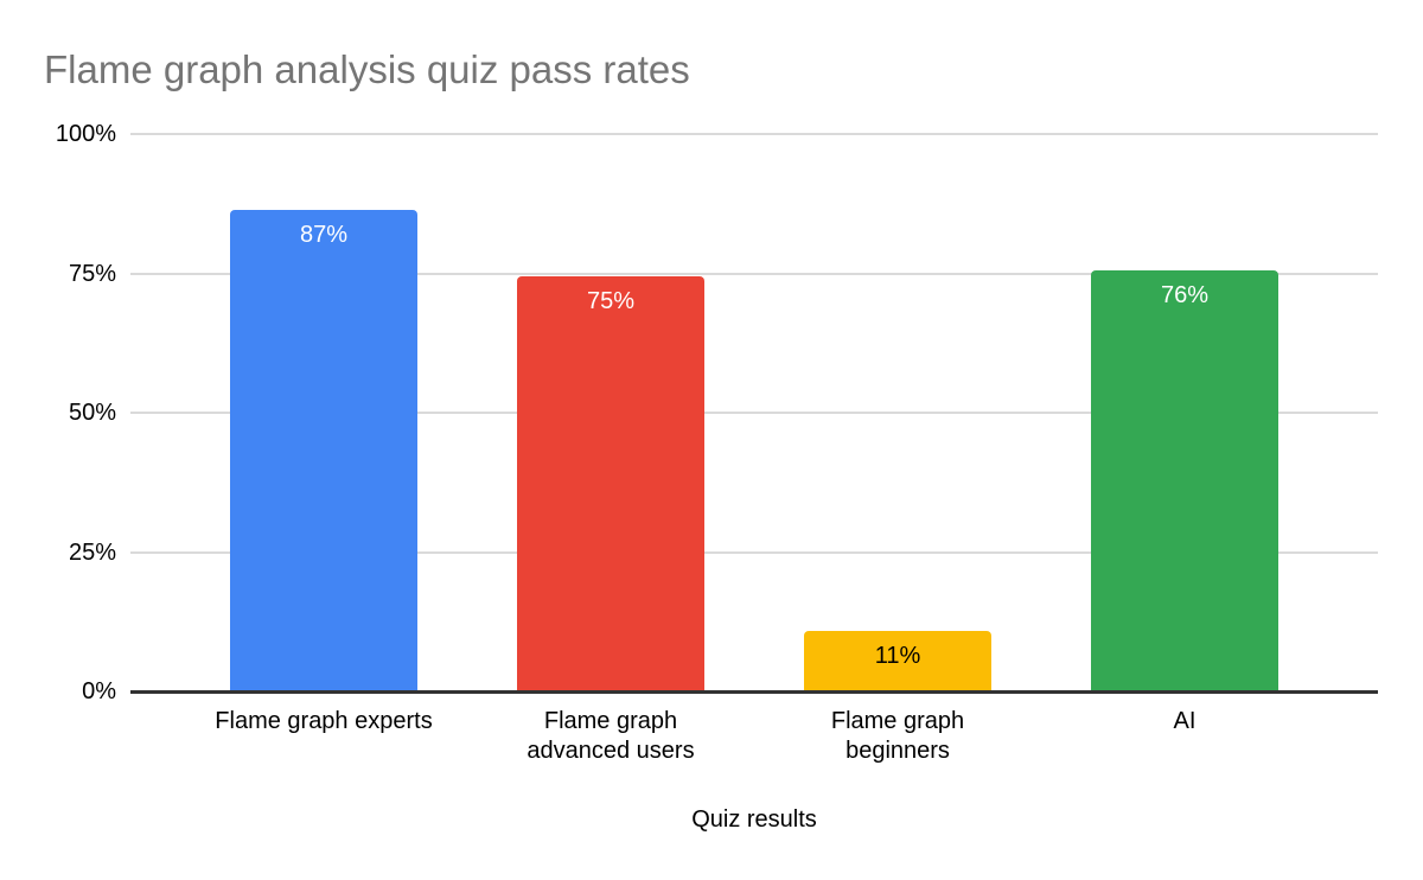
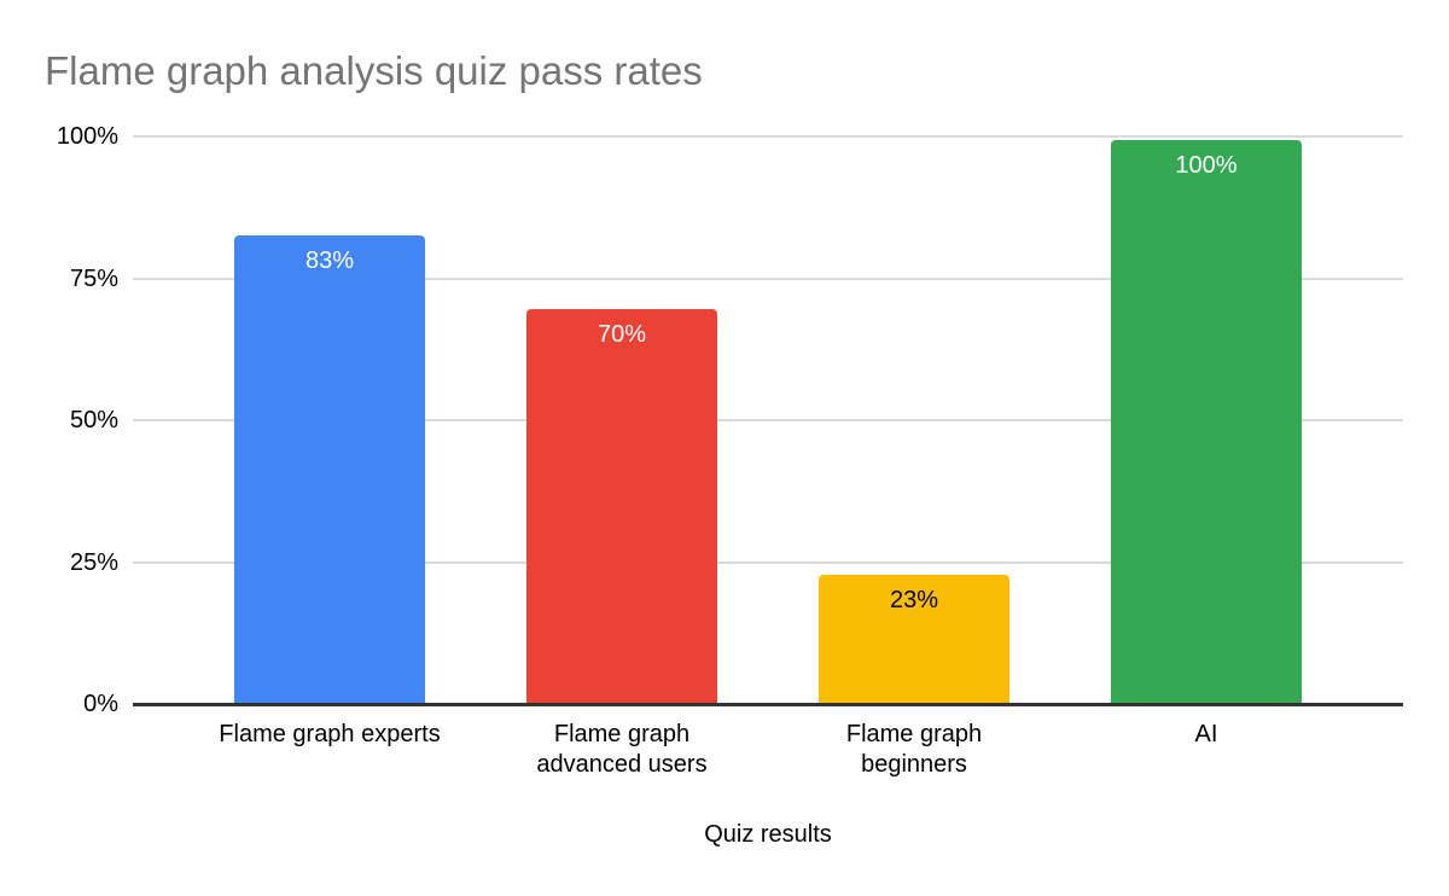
Flame graph experts: 87% -> 83%
Flame graph advanced users: 75% -> 70%
Flame graph beginners: 11% -> 23%
AI: 76% -> 100%
